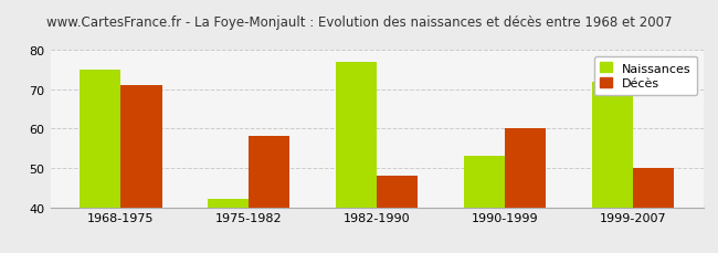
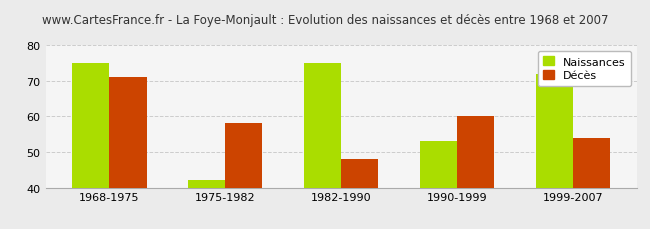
Naissances/1982-1990: 77 -> 75
Décès/1999-2007: 50 -> 54
